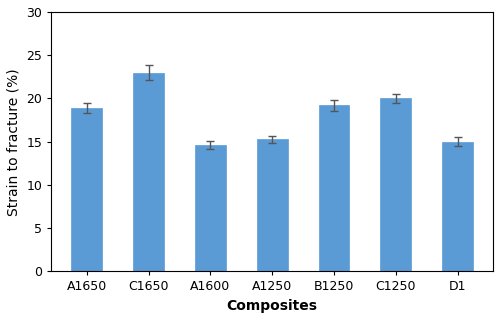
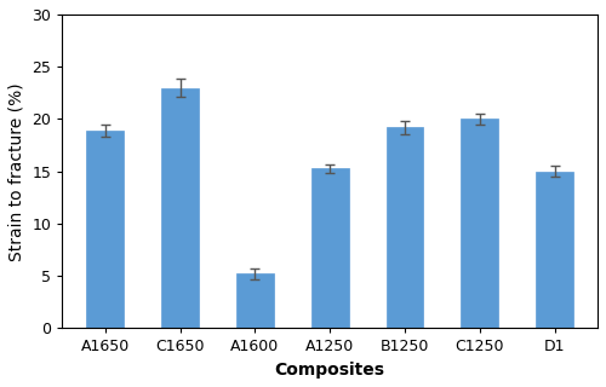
A1600: 14.6 -> 5.2
